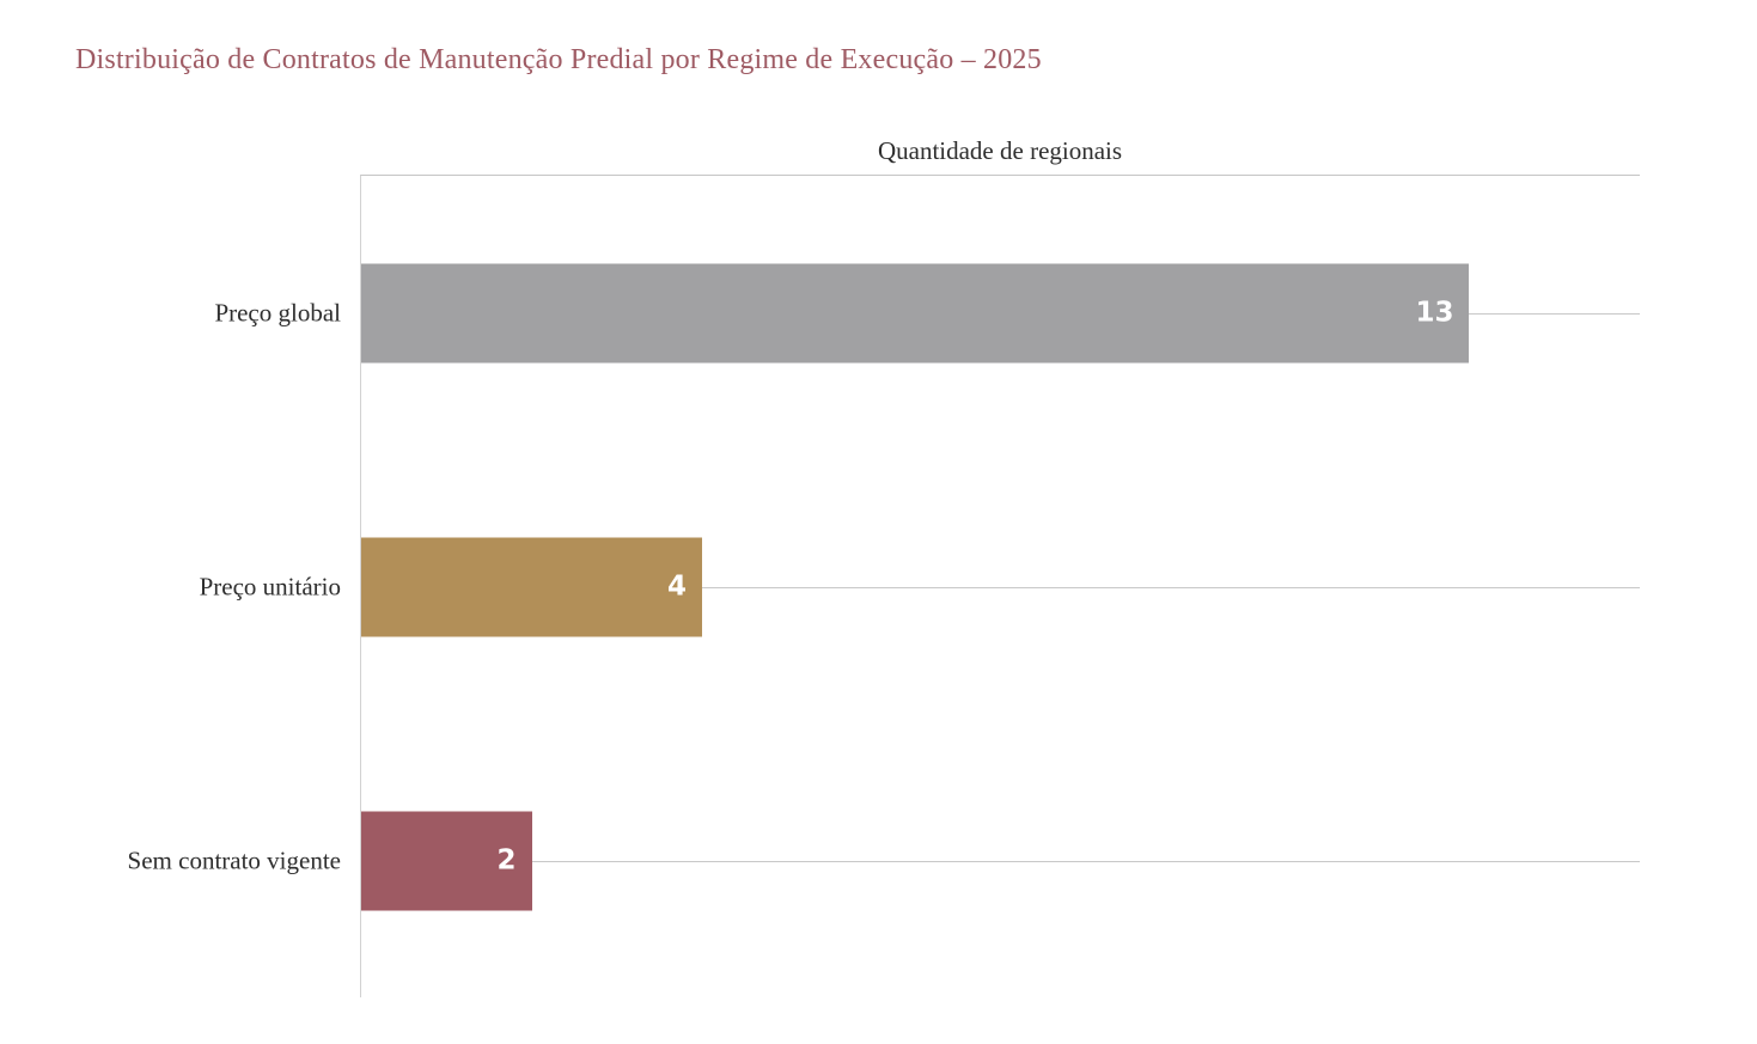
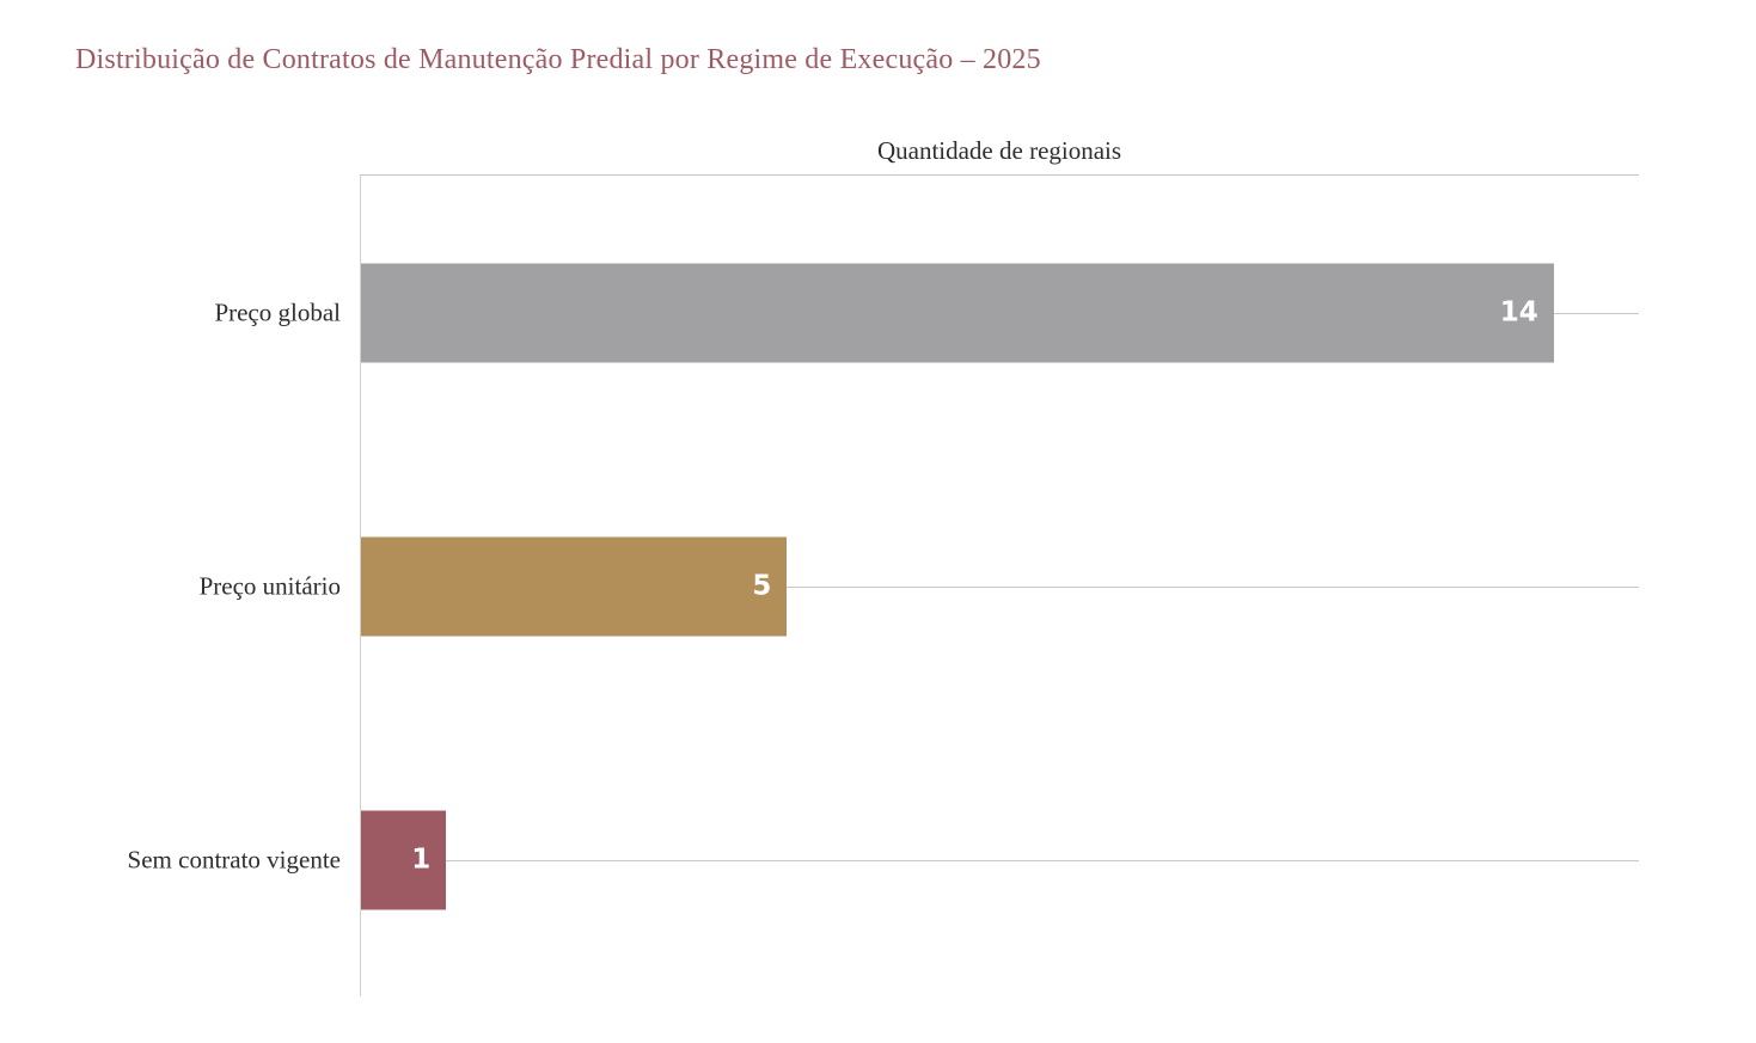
Preço global: 13 -> 14
Preço unitário: 4 -> 5
Sem contrato vigente: 2 -> 1
